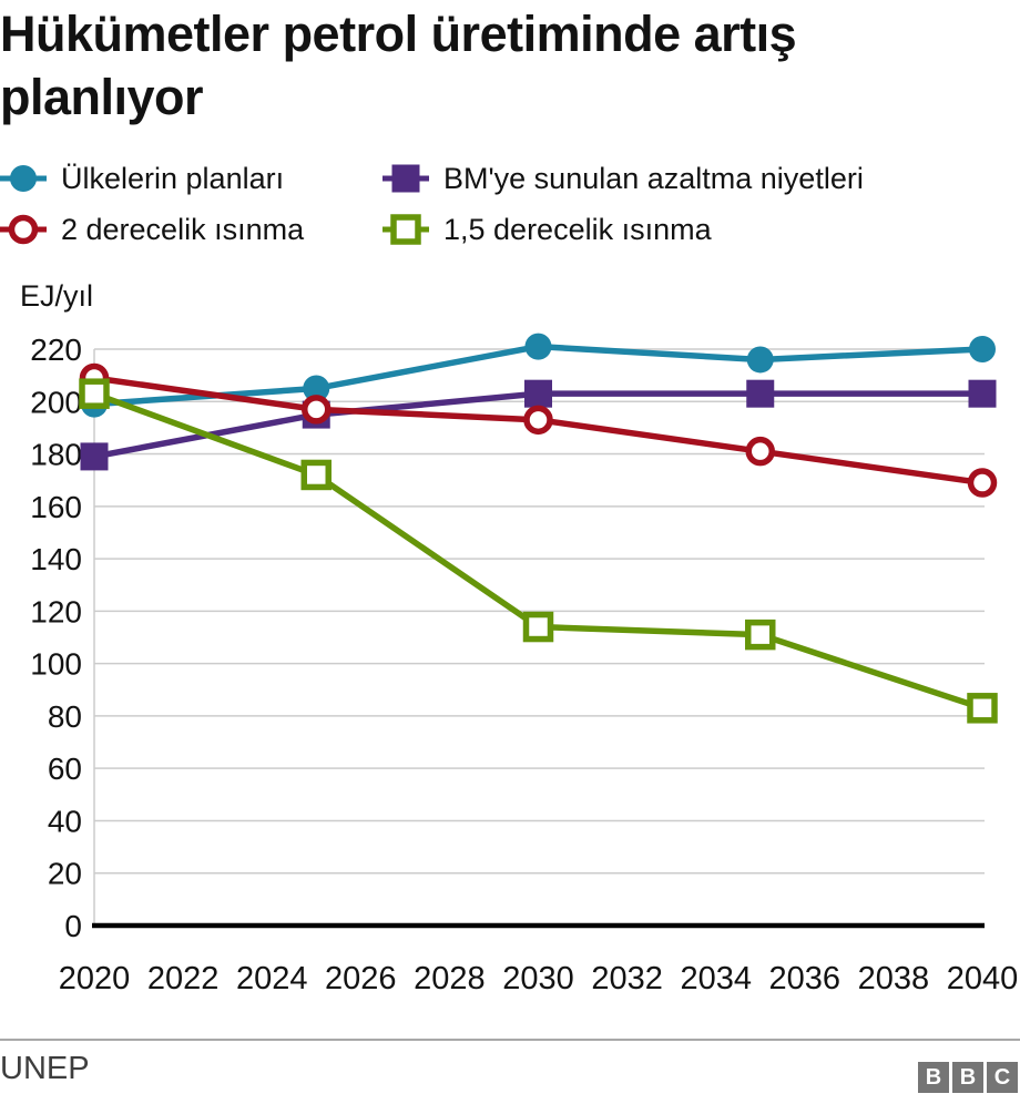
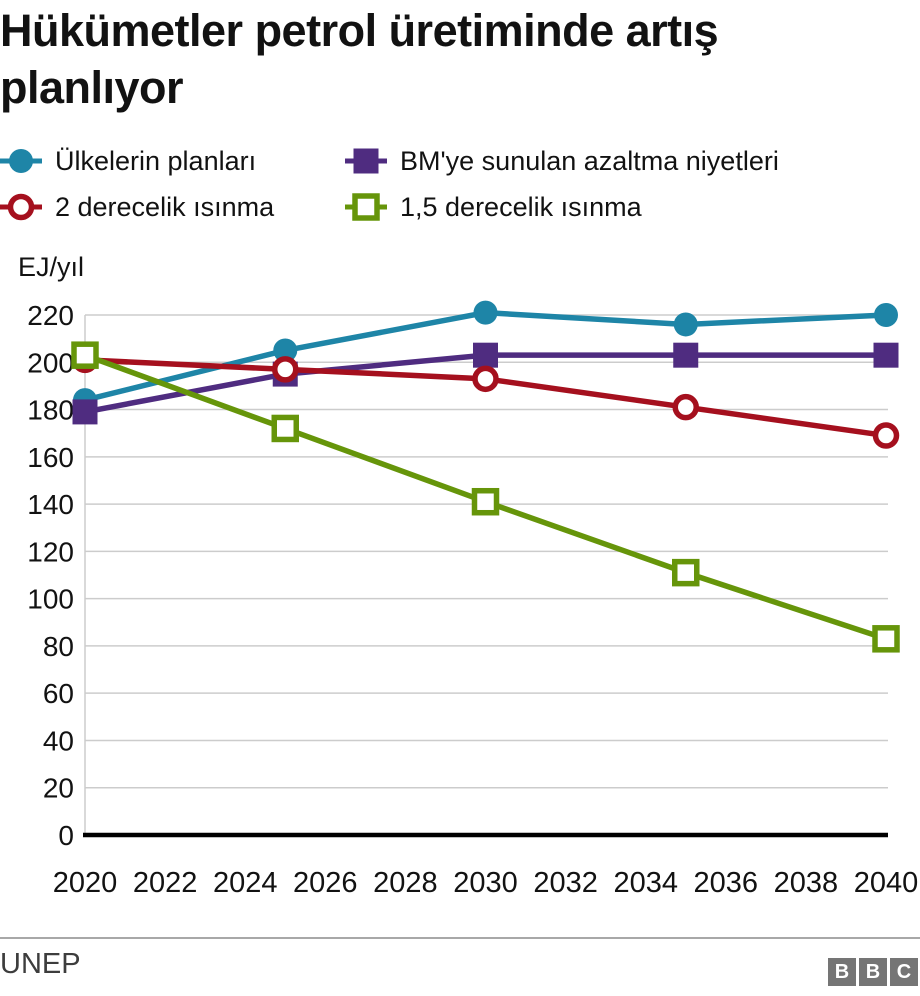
Ülkelerin planları/2020: 199 -> 184
2 derecelik ısınma/2020: 209 -> 201
1,5 derecelik ısınma/2030: 114 -> 141
